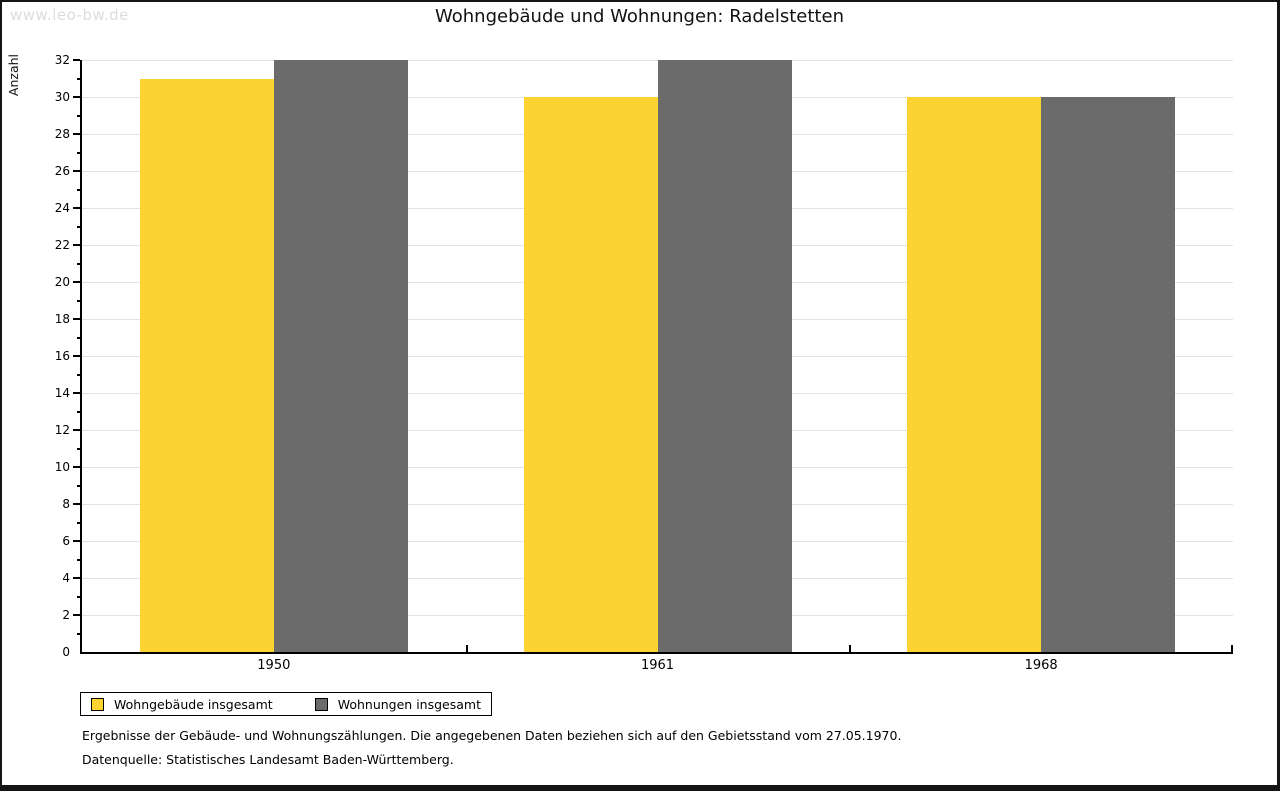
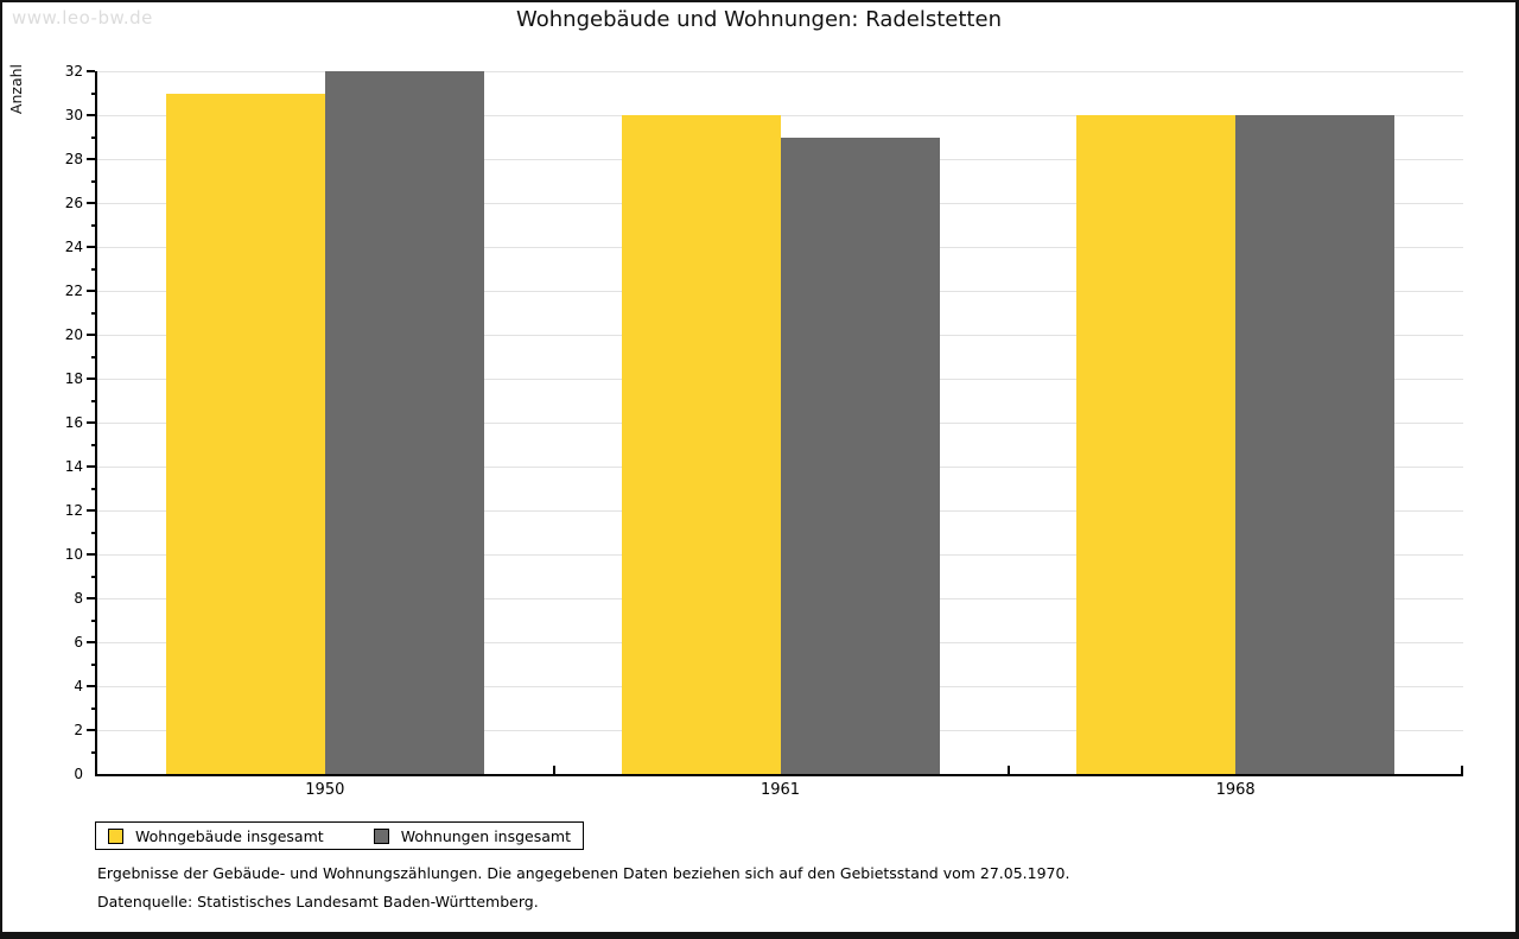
Wohnungen insgesamt/1961: 32 -> 29
